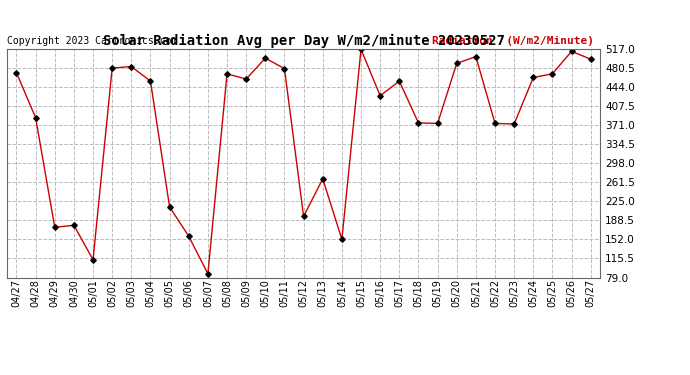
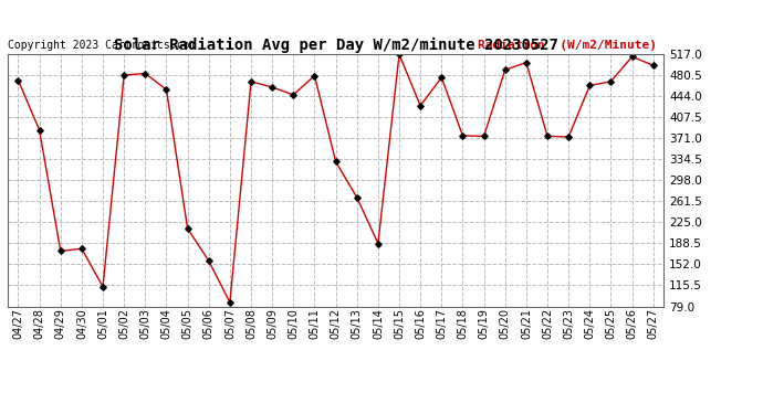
05/10: 499 -> 446
05/12: 196 -> 330
05/14: 152 -> 188
05/17: 455 -> 476
